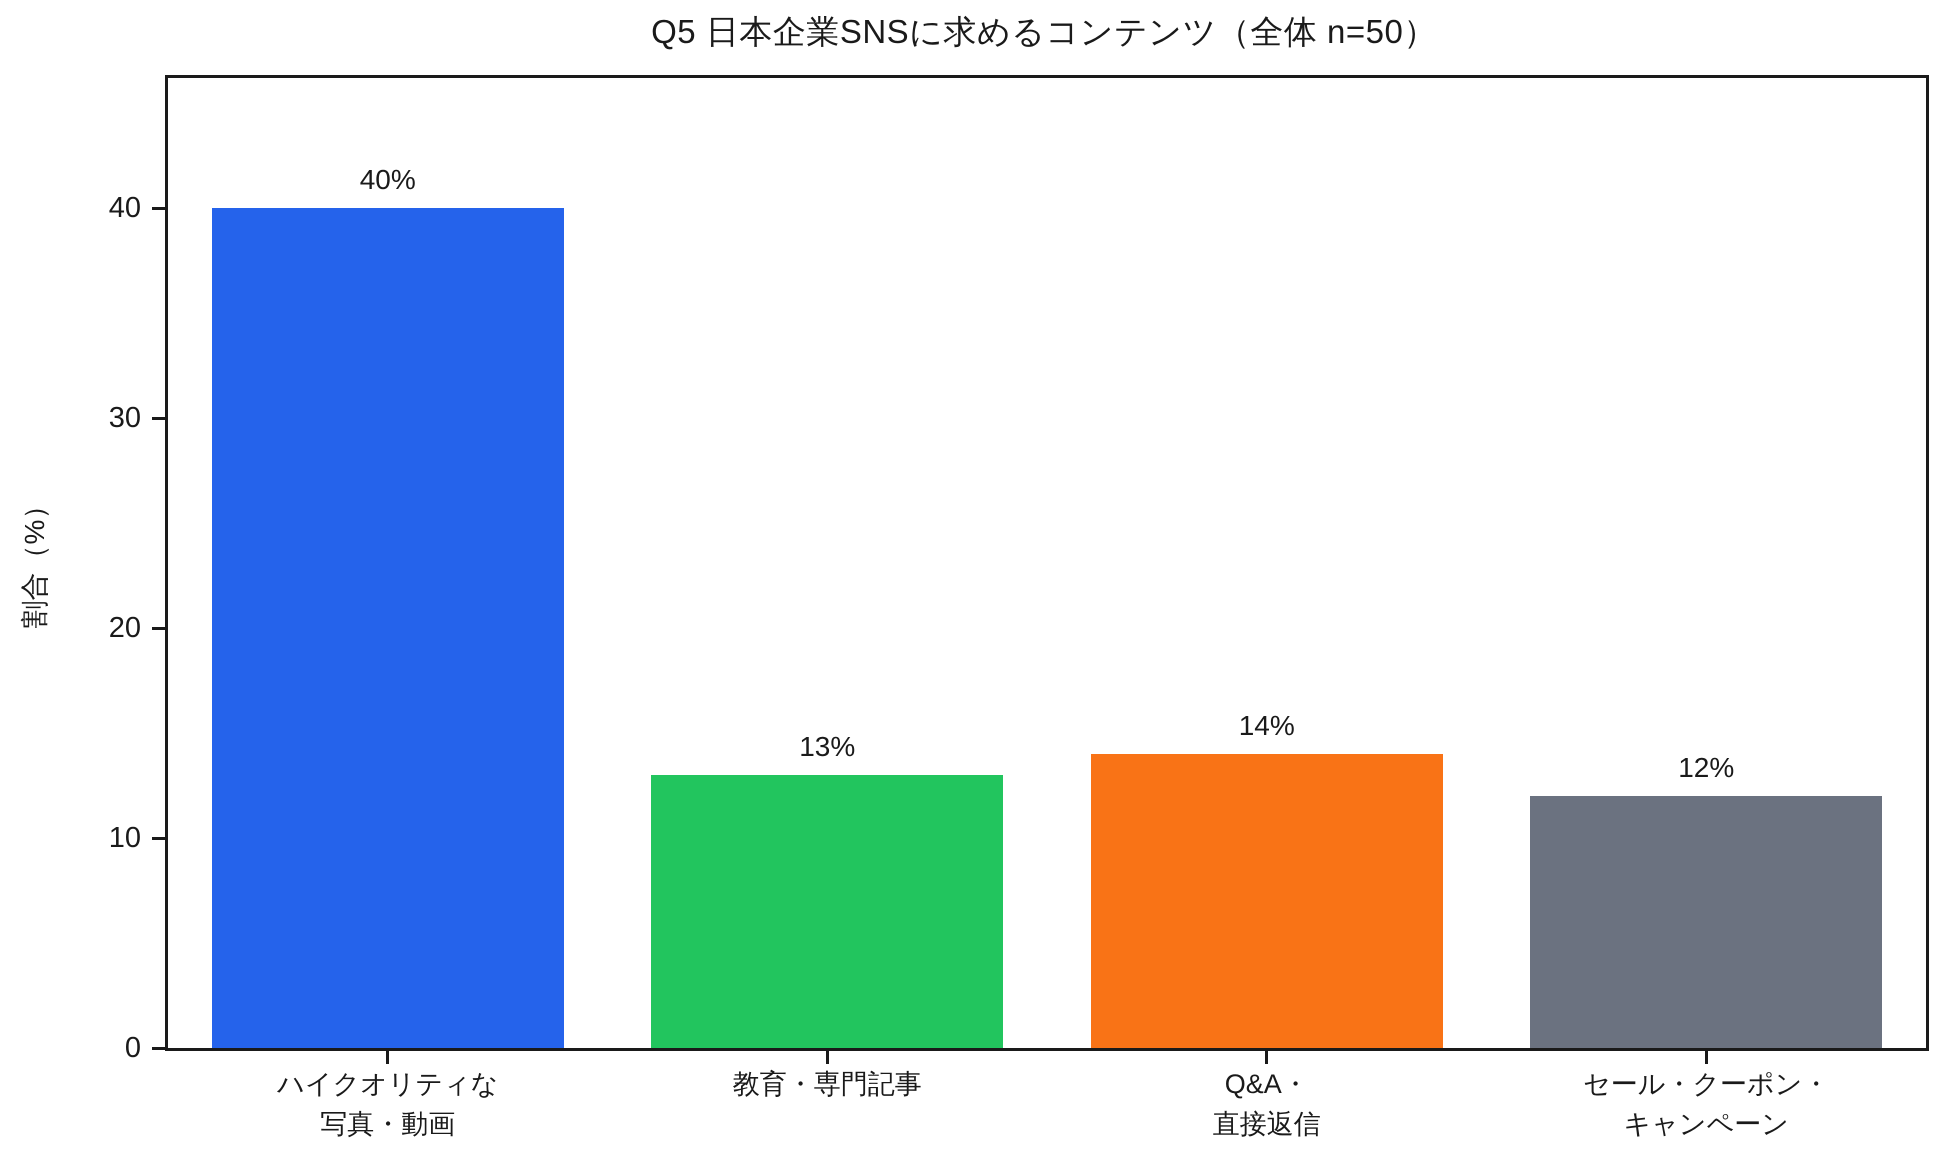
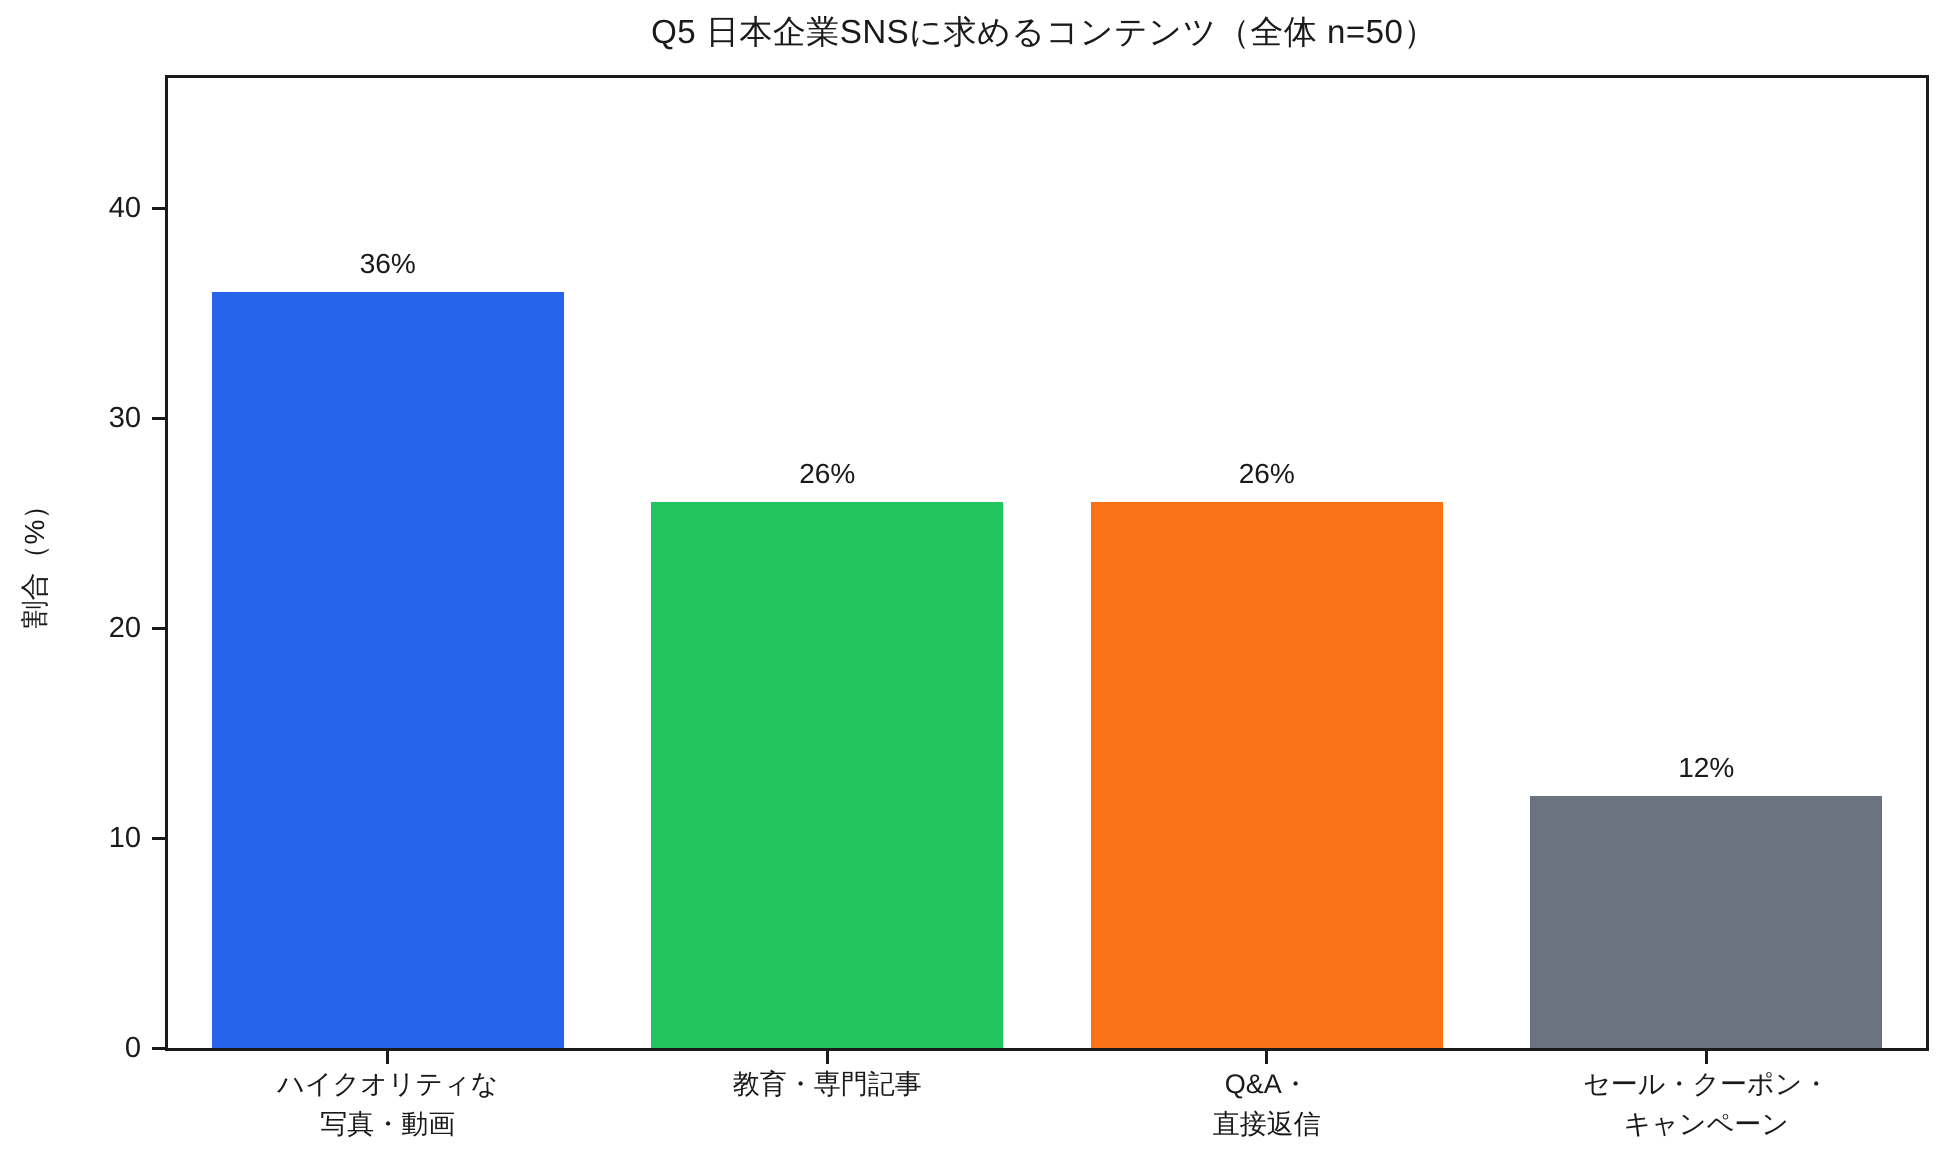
ハイクオリティな 写真・動画: 40% -> 36%
教育・専門記事: 13% -> 26%
Q&A・ 直接返信: 14% -> 26%
